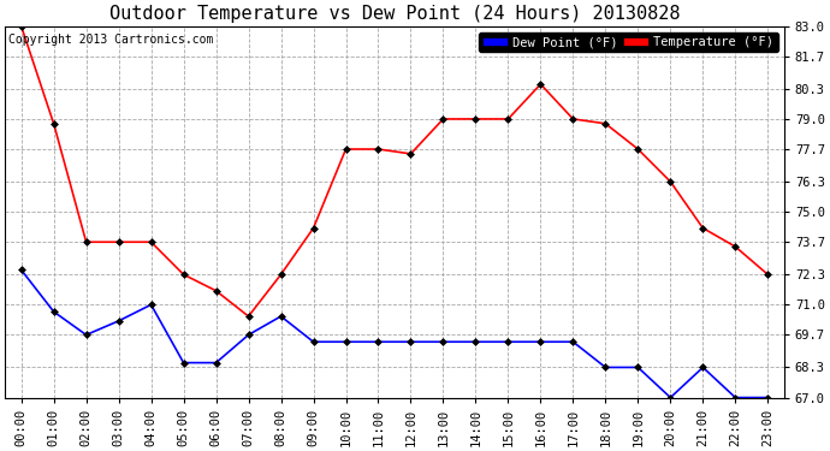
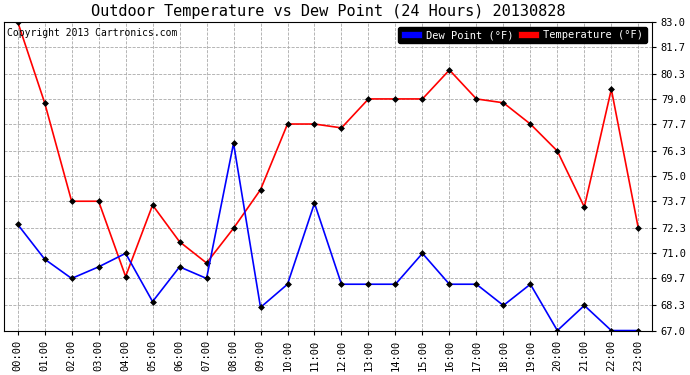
Temperature (°F)/04:00: 73.7 -> 69.8
Temperature (°F)/05:00: 72.3 -> 73.5
Dew Point (°F)/06:00: 68.5 -> 70.3
Dew Point (°F)/08:00: 70.5 -> 76.7
Dew Point (°F)/09:00: 69.4 -> 68.2
Dew Point (°F)/11:00: 69.4 -> 73.6
Dew Point (°F)/15:00: 69.4 -> 71.0
Dew Point (°F)/19:00: 68.3 -> 69.4
Temperature (°F)/21:00: 74.3 -> 73.4
Temperature (°F)/22:00: 73.5 -> 79.5
